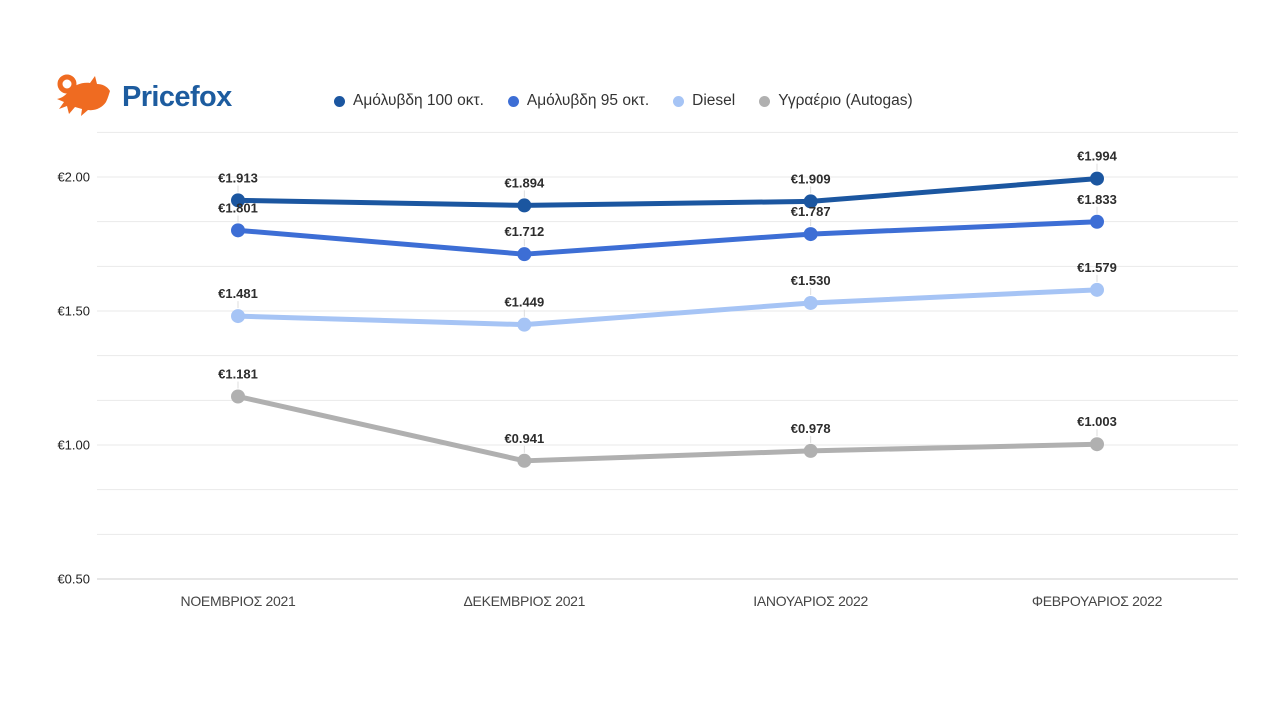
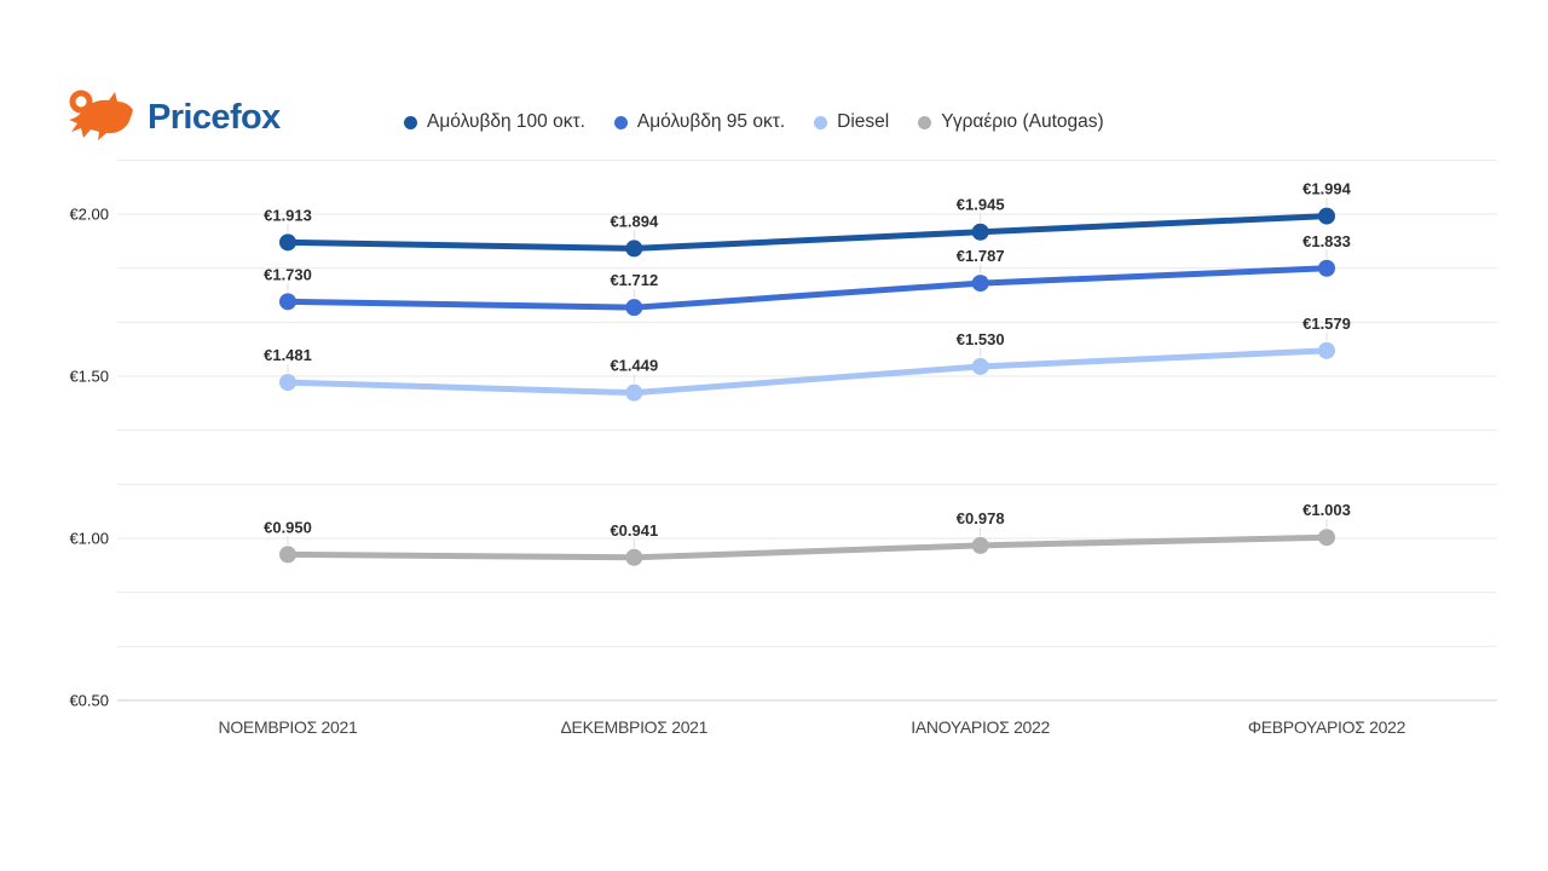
Αμόλυβδη 95 οκτ./ΝΟΕΜΒΡΙΟΣ 2021: €1.801 -> €1.730
Υγραέριο (Autogas)/ΝΟΕΜΒΡΙΟΣ 2021: €1.181 -> €0.950
Αμόλυβδη 100 οκτ./ΙΑΝΟΥΑΡΙΟΣ 2022: €1.909 -> €1.945
